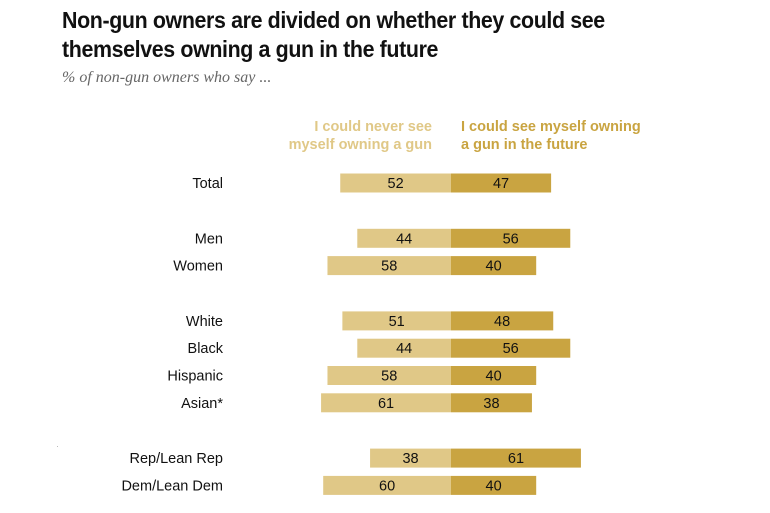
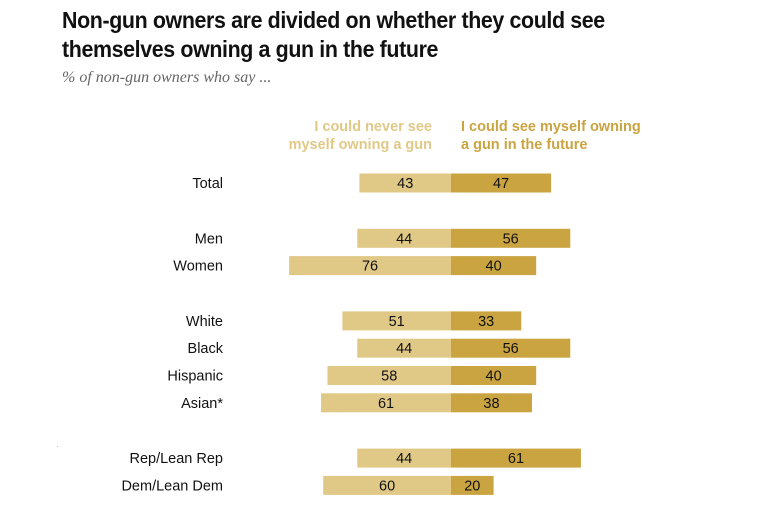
I could never see myself owning a gun/Total: 52 -> 43
I could never see myself owning a gun/Women: 58 -> 76
I could see myself owning a gun in the future/White: 48 -> 33
I could never see myself owning a gun/Rep/Lean Rep: 38 -> 44
I could see myself owning a gun in the future/Dem/Lean Dem: 40 -> 20
